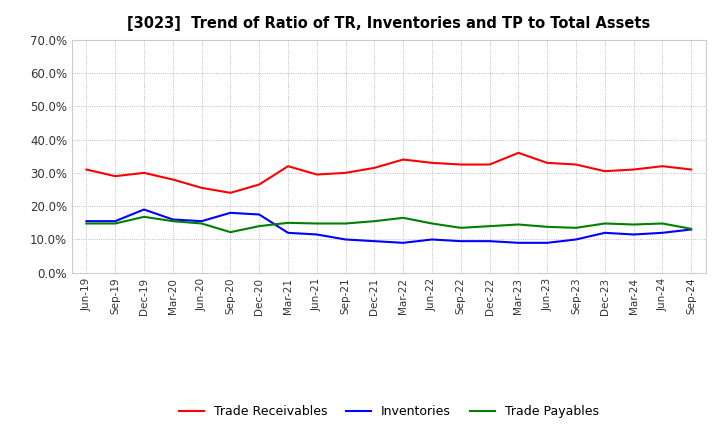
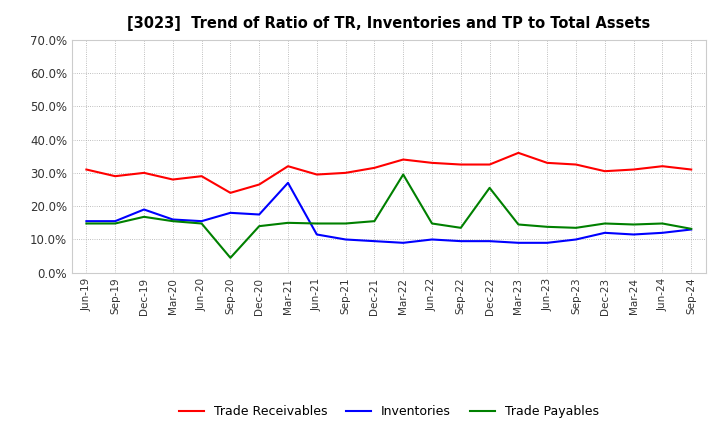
Trade Receivables/Jun-20: 25.5% -> 29.0%
Trade Payables/Sep-20: 12.2% -> 4.5%
Inventories/Mar-21: 12.0% -> 27.0%
Trade Payables/Mar-22: 16.5% -> 29.5%
Trade Payables/Dec-22: 14.0% -> 25.5%
